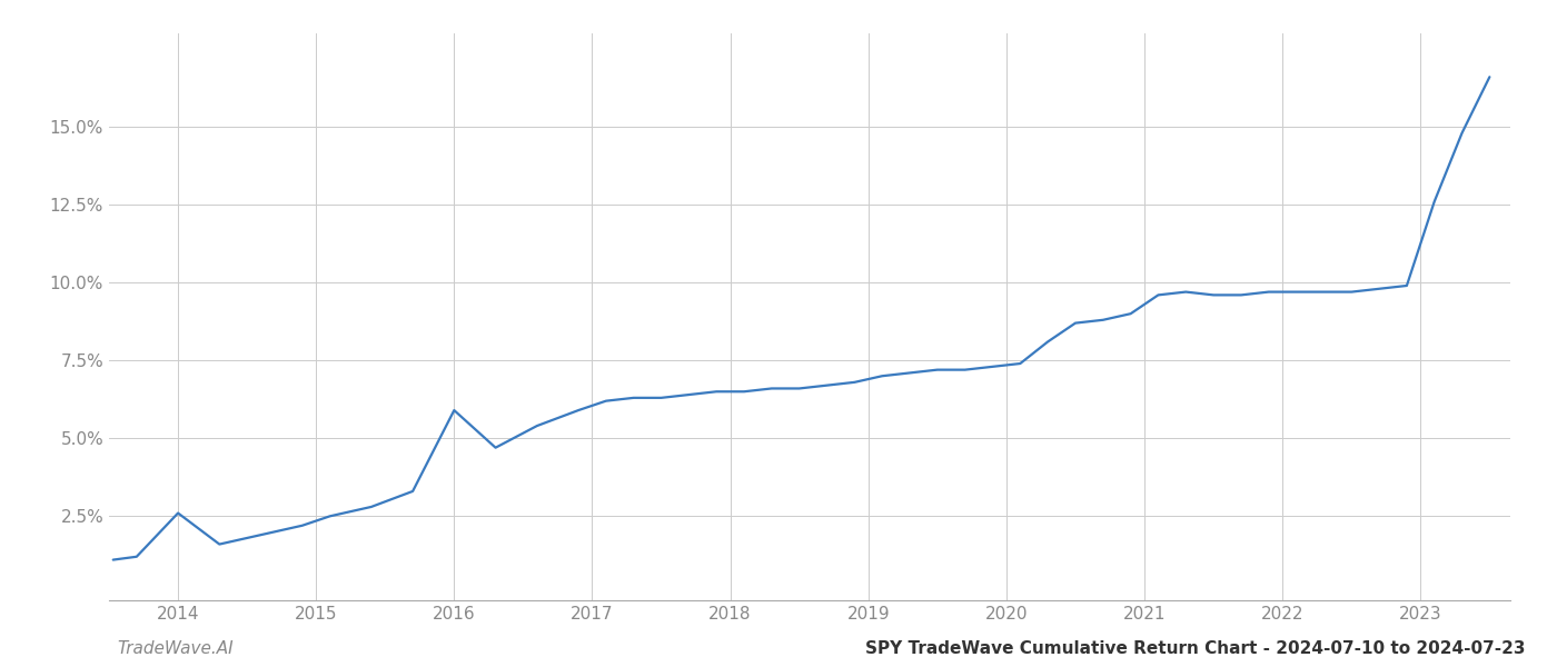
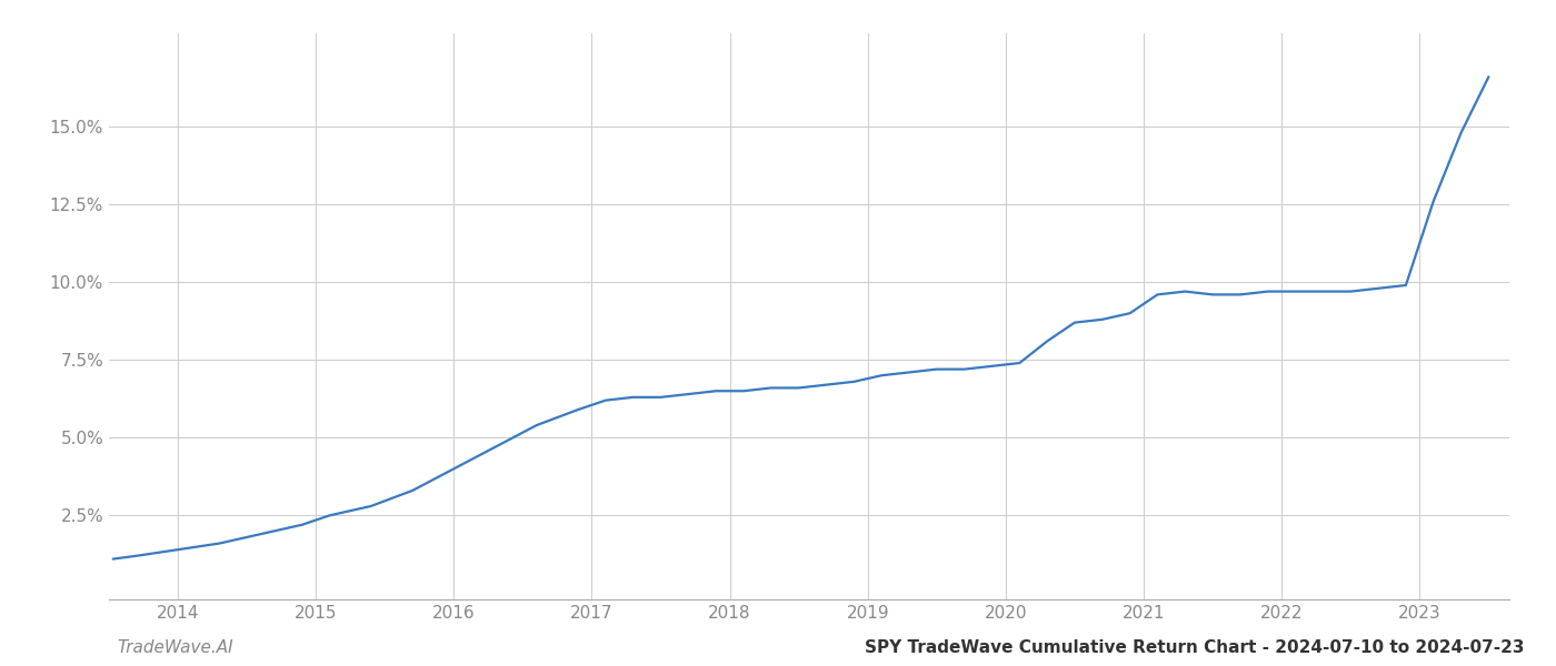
2014: 2.6% -> 1.4%
2016: 5.9% -> 4.0%
